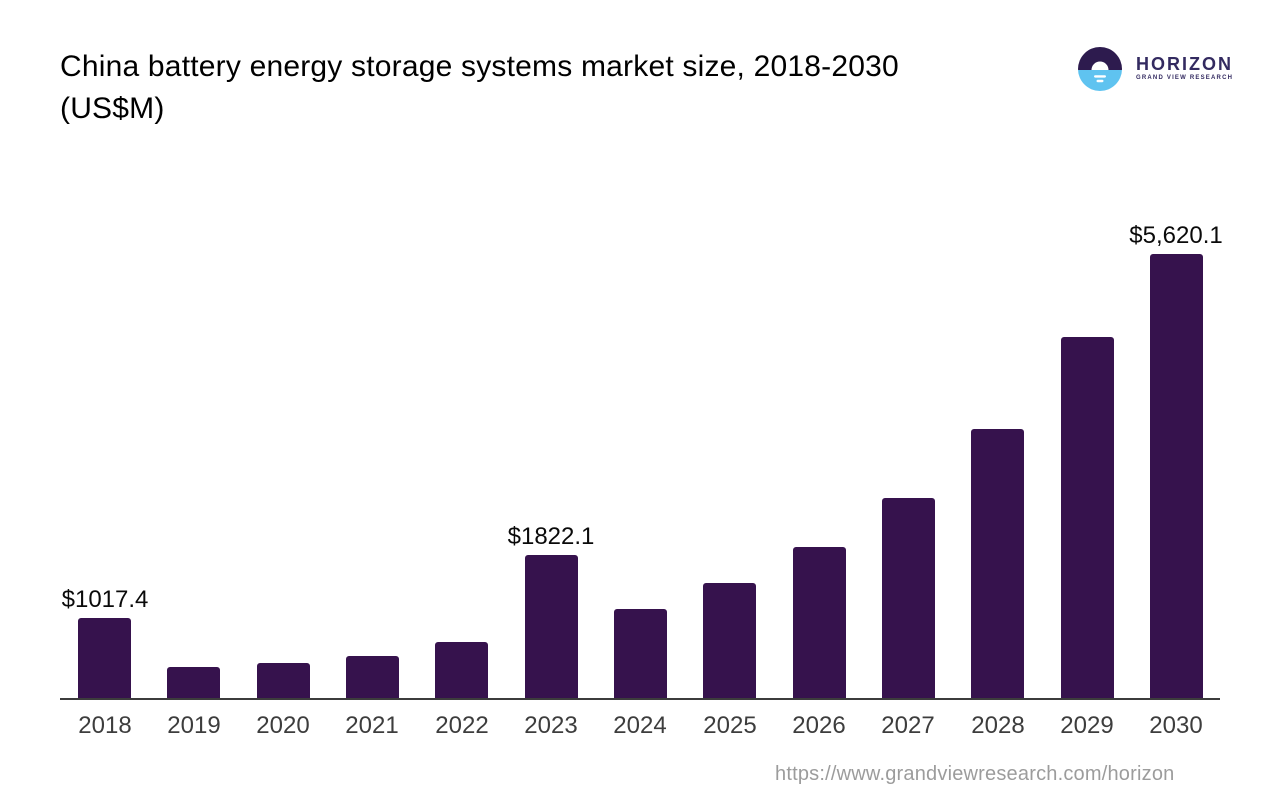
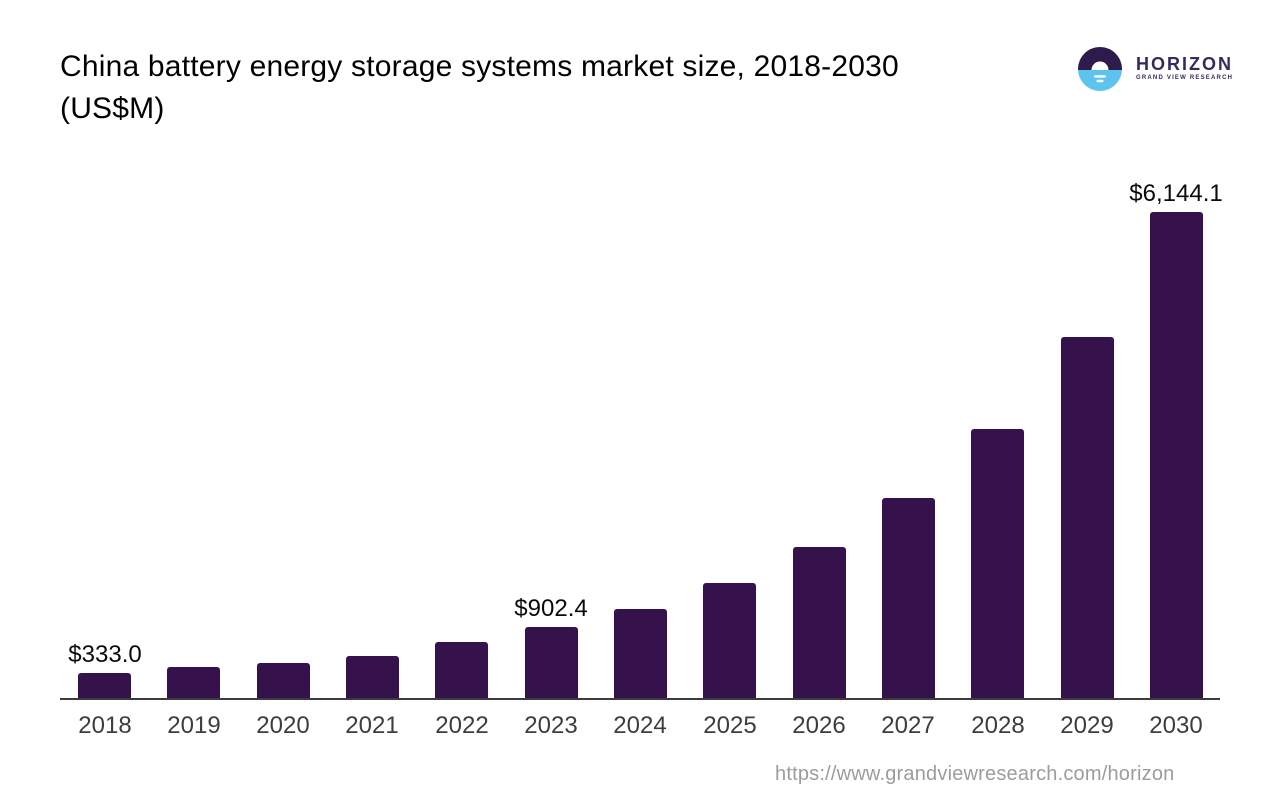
2018: $1017.4 -> $333.0
2023: $1822.1 -> $902.4
2030: $5,620.1 -> $6,144.1
